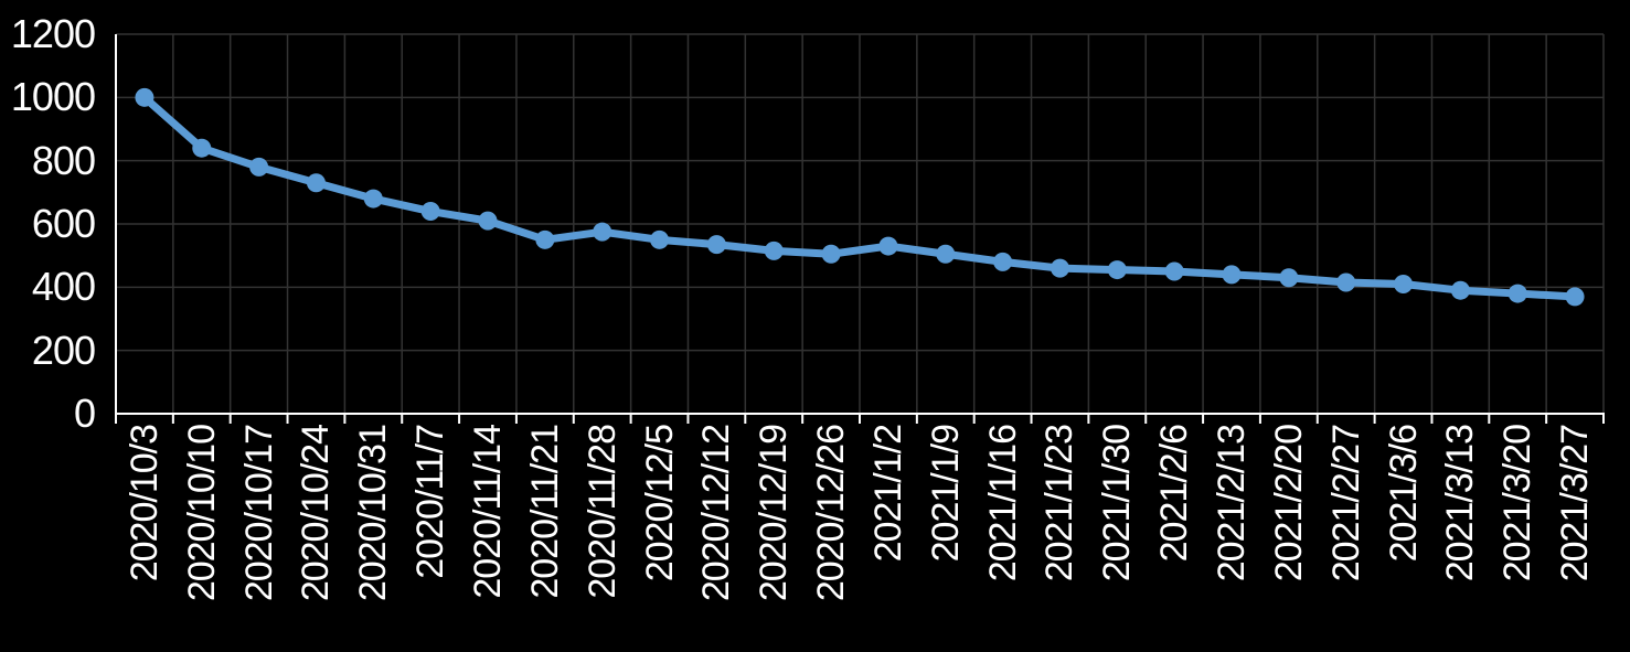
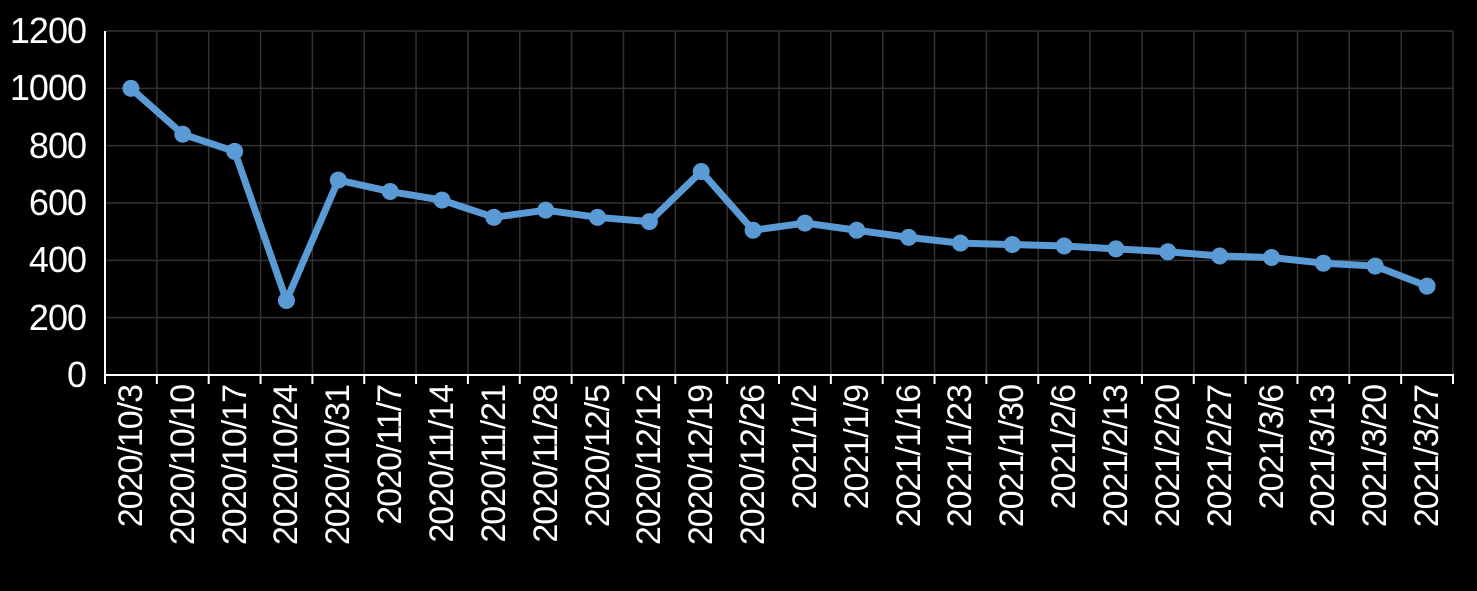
2020/10/24: 730 -> 260
2020/12/19: 520 -> 710
2021/3/27: 370 -> 310
